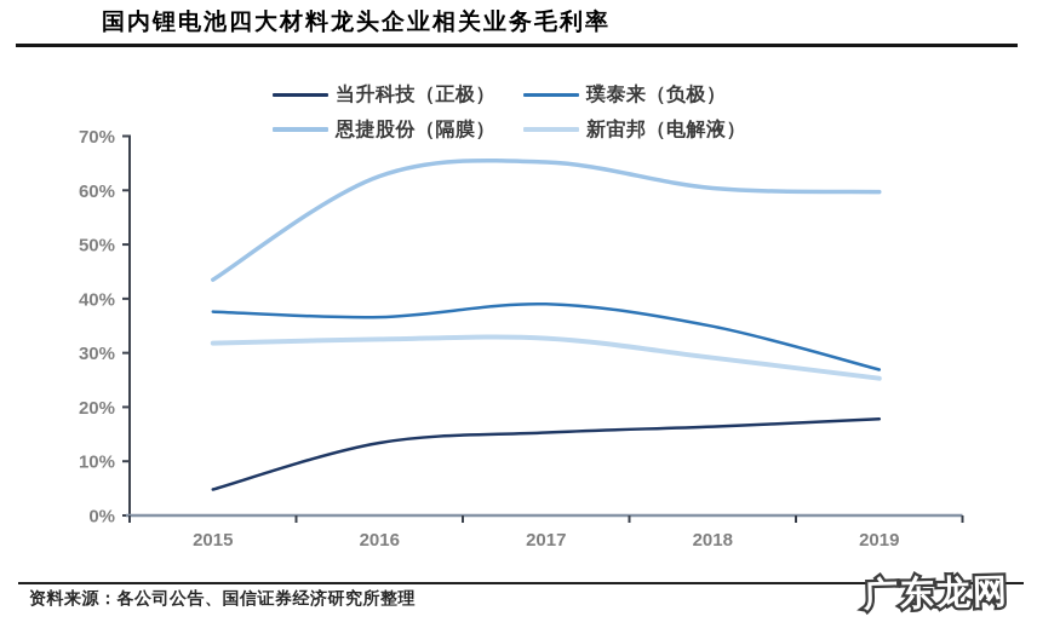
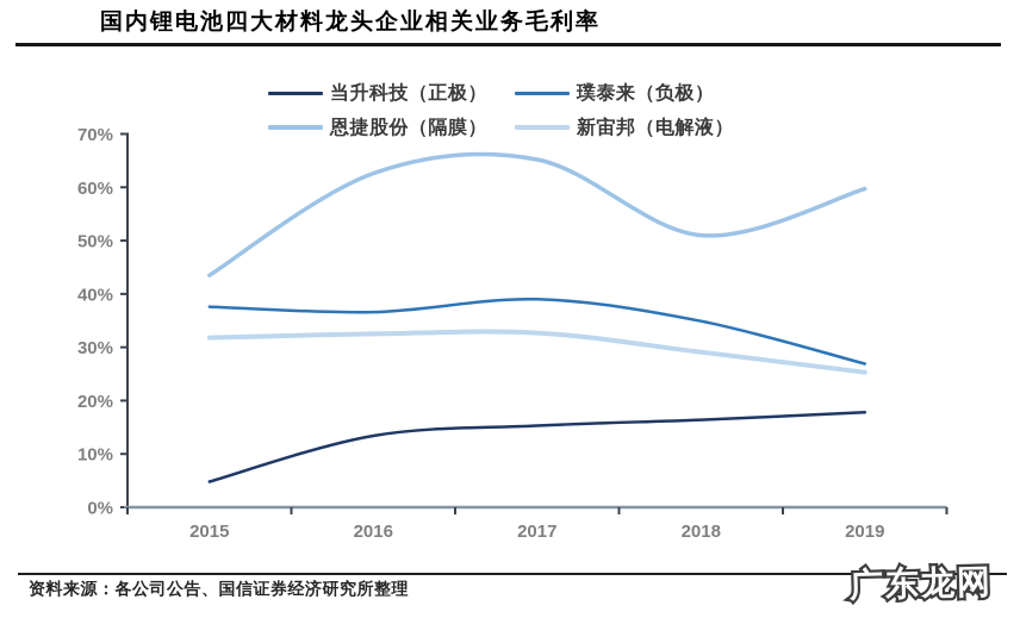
恩捷股份（隔膜）/2018: 60% -> 51%
